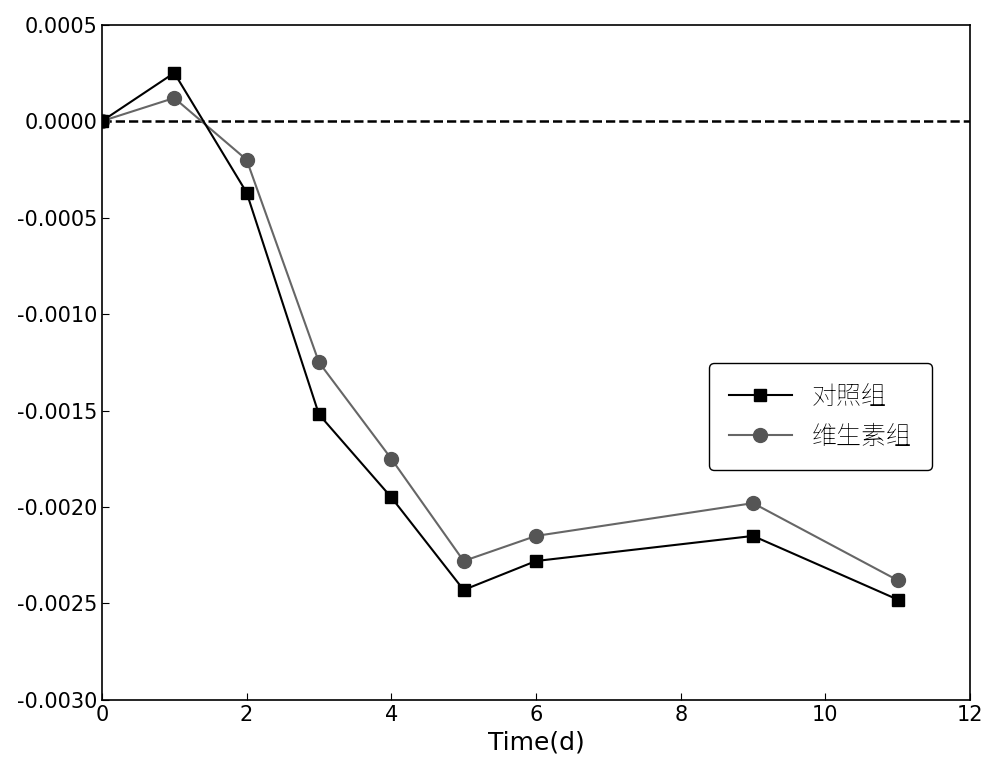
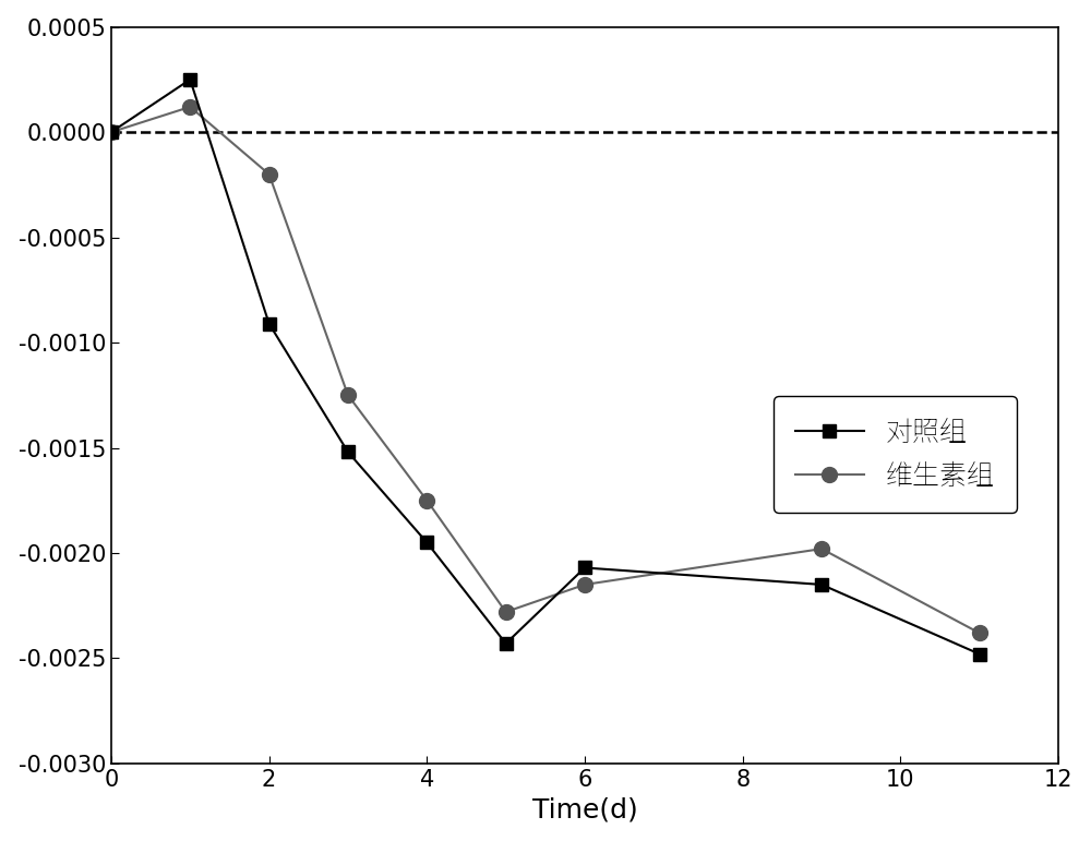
对照组/2: -0.00037 -> -0.00091
对照组/6: -0.00228 -> -0.00207
